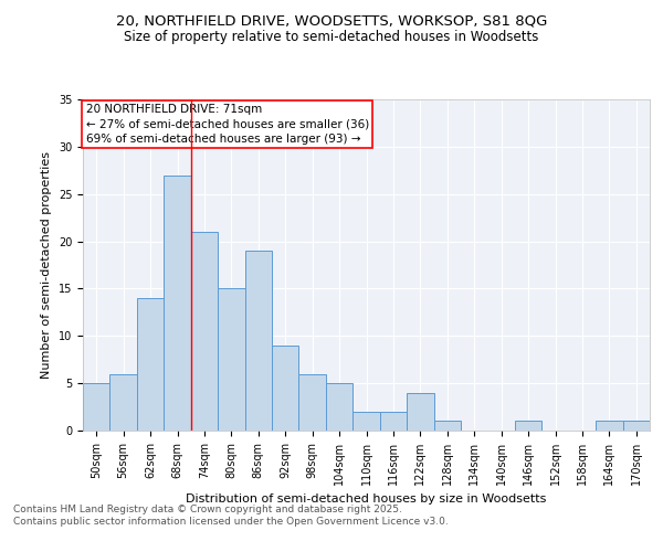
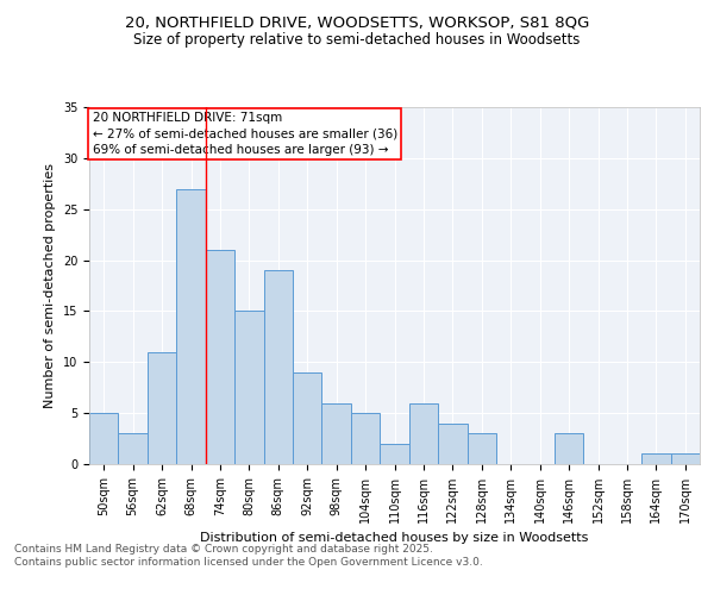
56sqm: 6 -> 3
62sqm: 14 -> 11
116sqm: 2 -> 6
128sqm: 1 -> 3
146sqm: 1 -> 3
